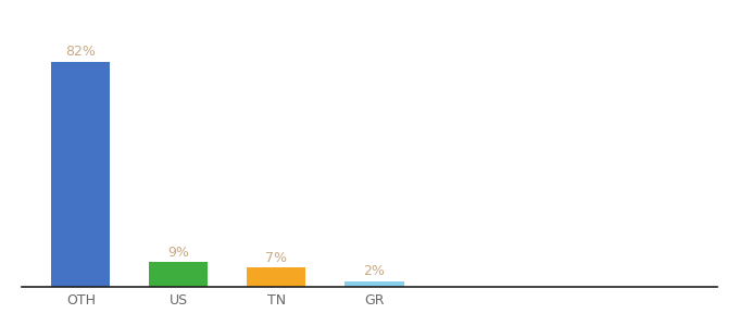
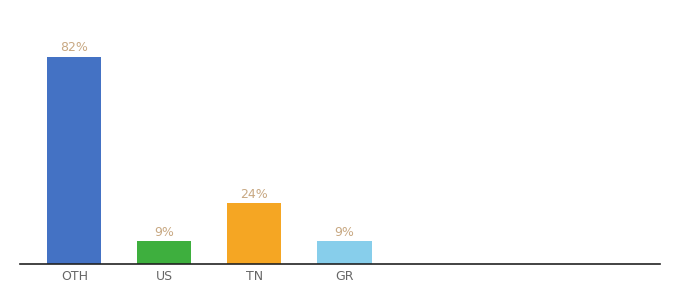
TN: 7% -> 24%
GR: 2% -> 9%
